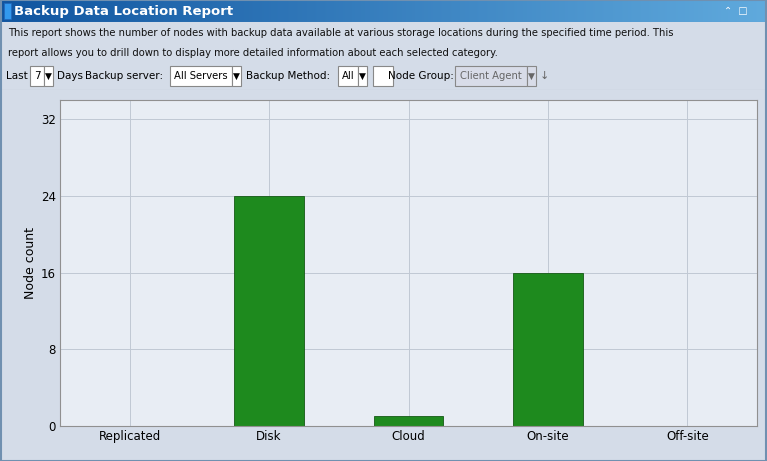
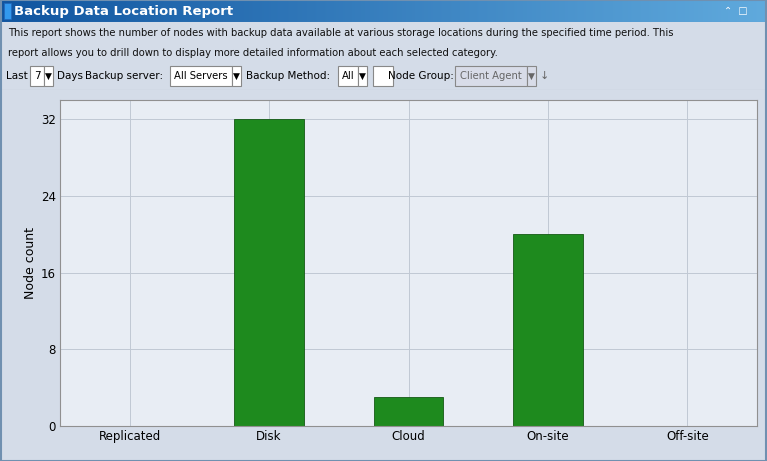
Disk: 24 -> 32
Cloud: 1 -> 3
On-site: 16 -> 20
